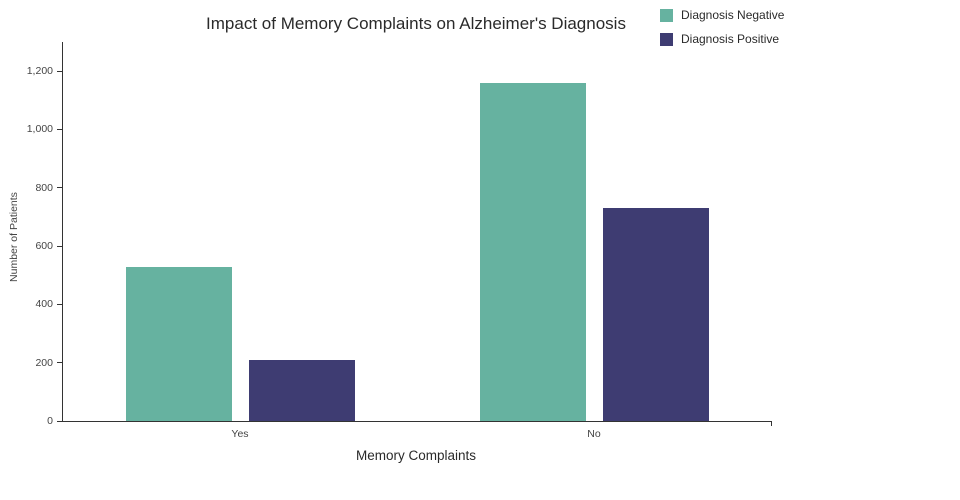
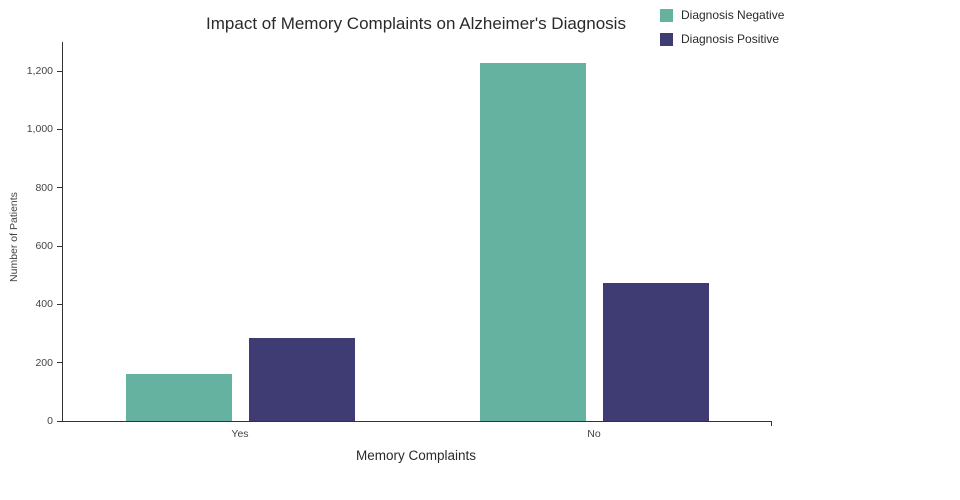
Diagnosis Negative/Yes: 530 -> 160
Diagnosis Positive/Yes: 210 -> 280
Diagnosis Negative/No: 1160 -> 1230
Diagnosis Positive/No: 730 -> 480
